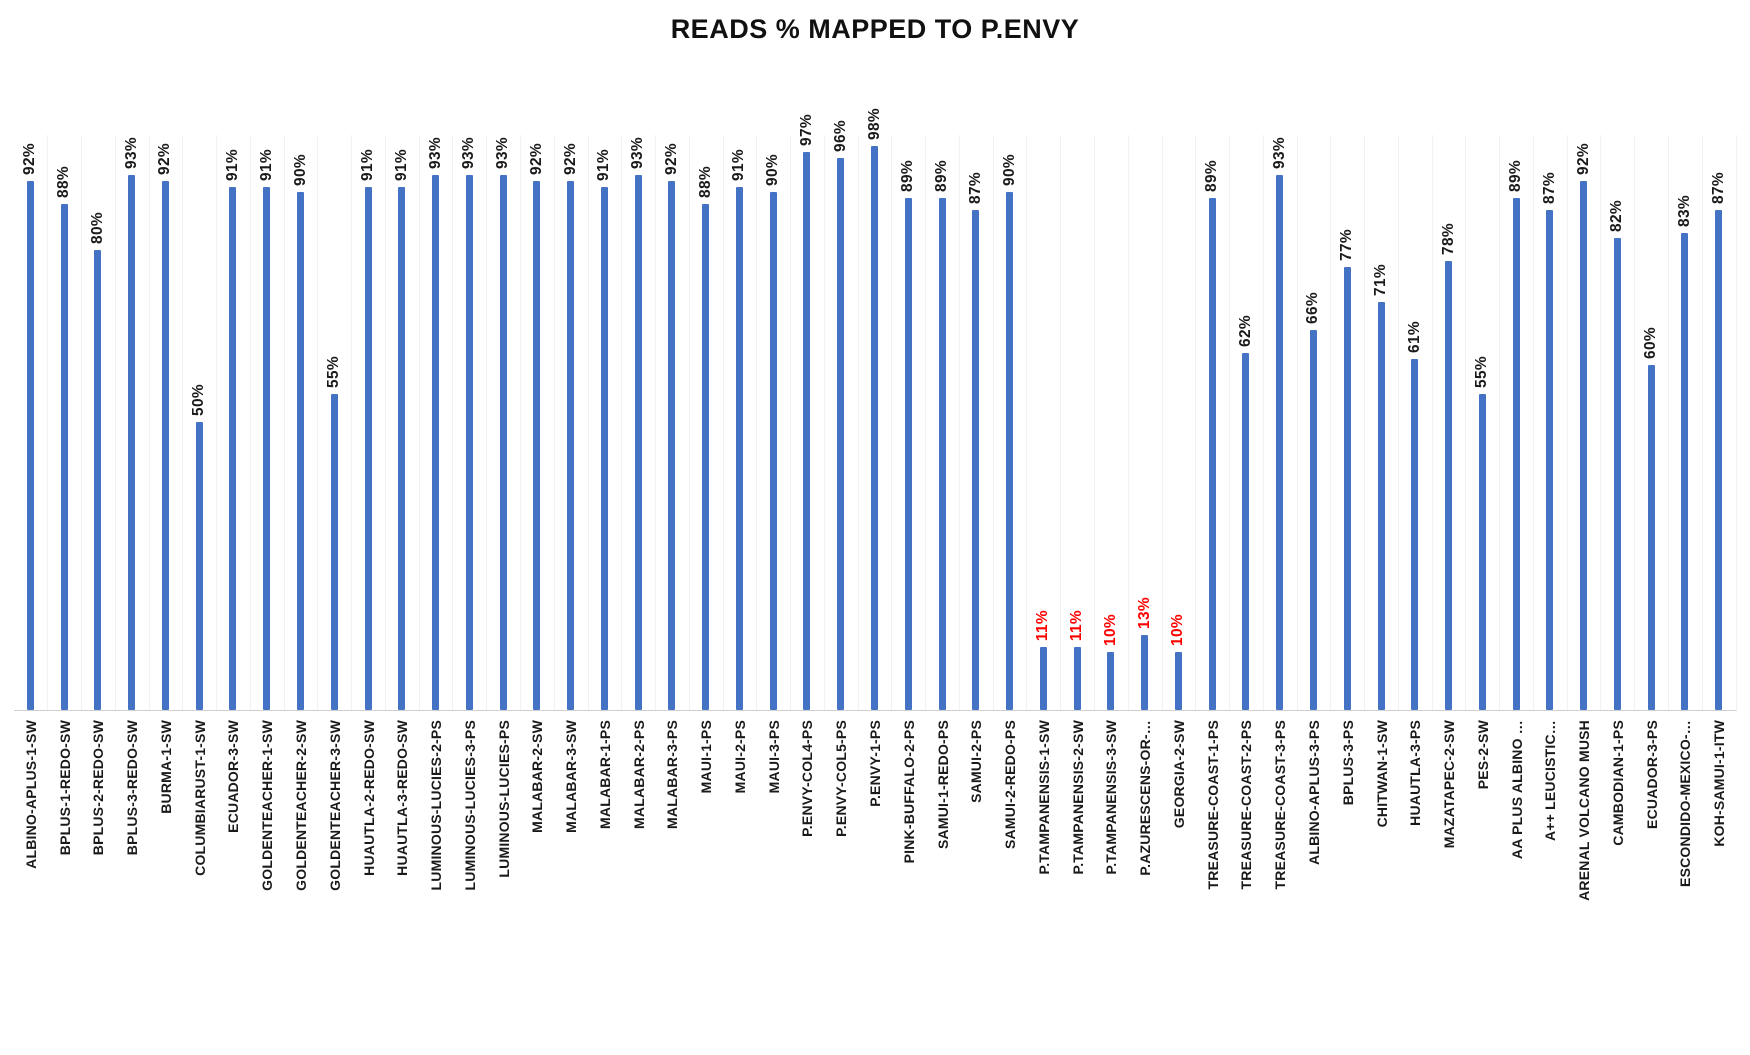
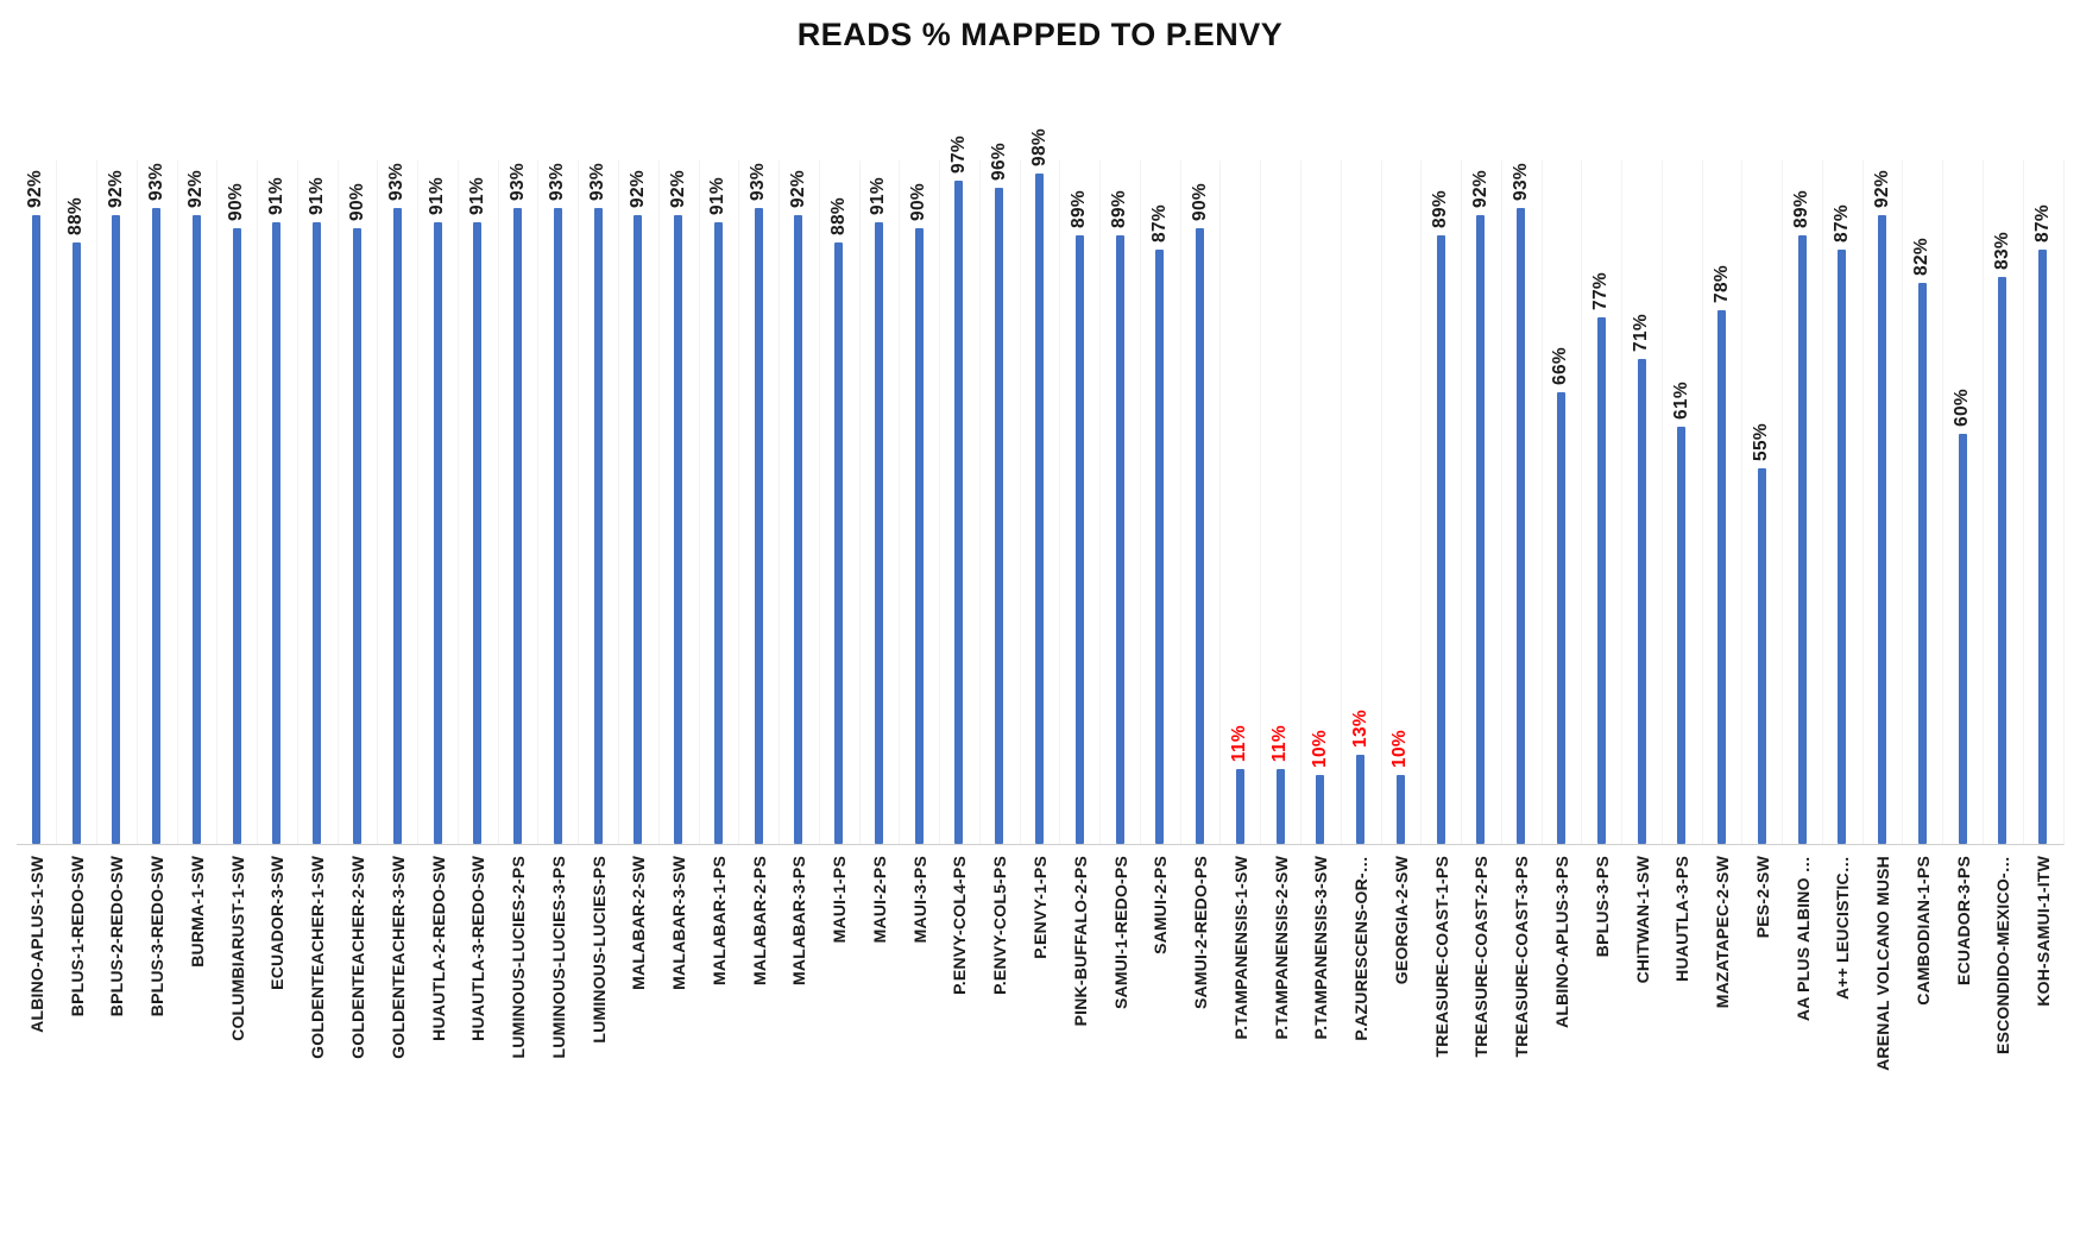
BPLUS-2-REDO-SW: 80% -> 92%
COLUMBIARUST-1-SW: 50% -> 90%
GOLDENTEACHER-3-SW: 55% -> 93%
TREASURE-COAST-2-PS: 62% -> 92%
